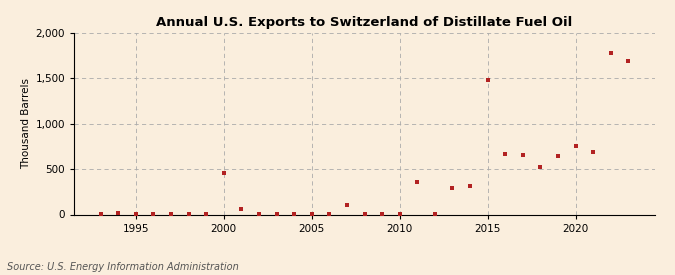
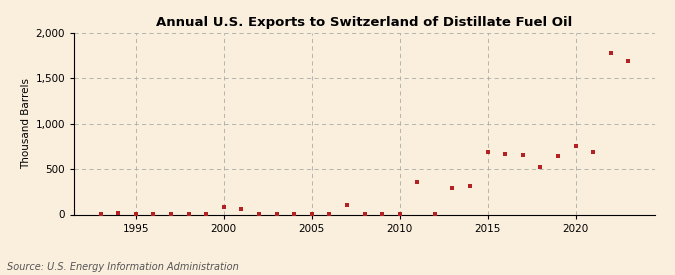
2000: 460 -> 80
2015: 1,480 -> 690
